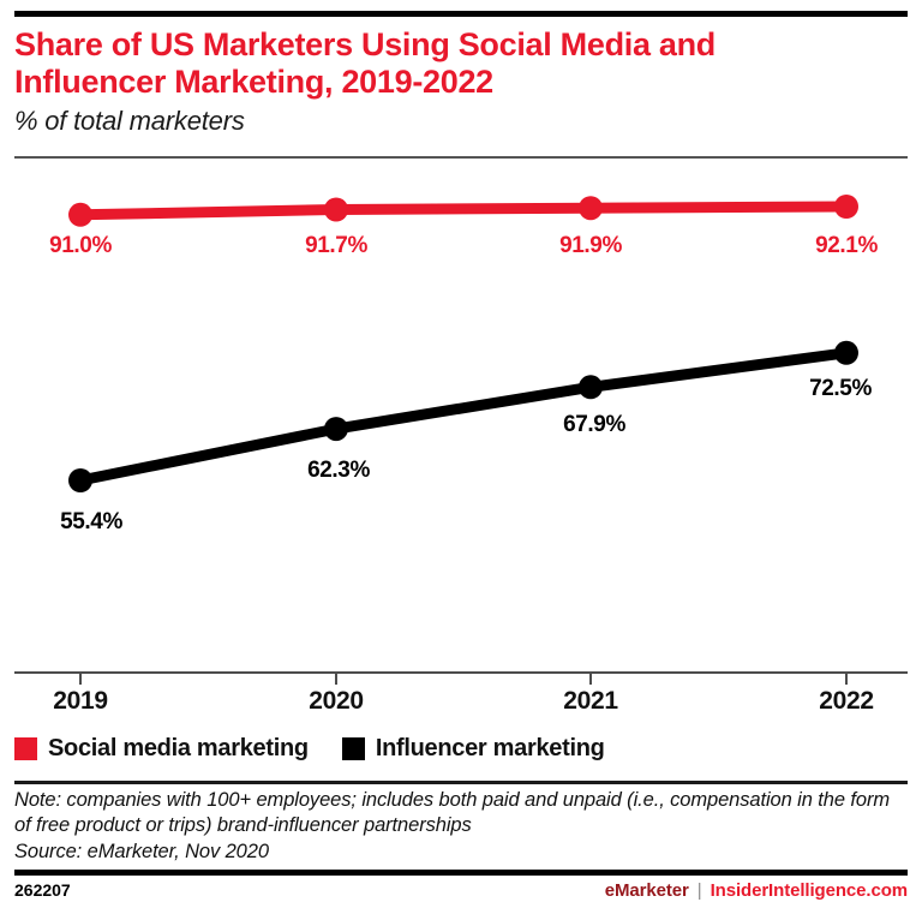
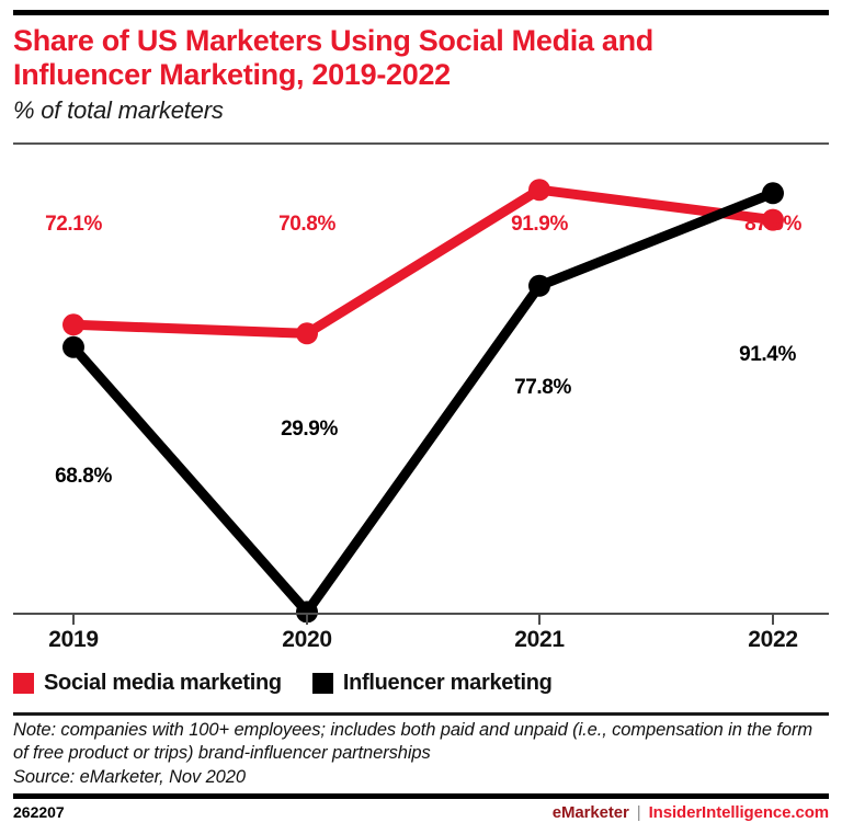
Social media marketing/2019: 91.0% -> 72.1%
Influencer marketing/2019: 55.4% -> 68.8%
Social media marketing/2020: 91.7% -> 70.8%
Influencer marketing/2020: 62.3% -> 29.9%
Influencer marketing/2021: 67.9% -> 77.8%
Social media marketing/2022: 92.1% -> 87.5%
Influencer marketing/2022: 72.5% -> 91.4%
